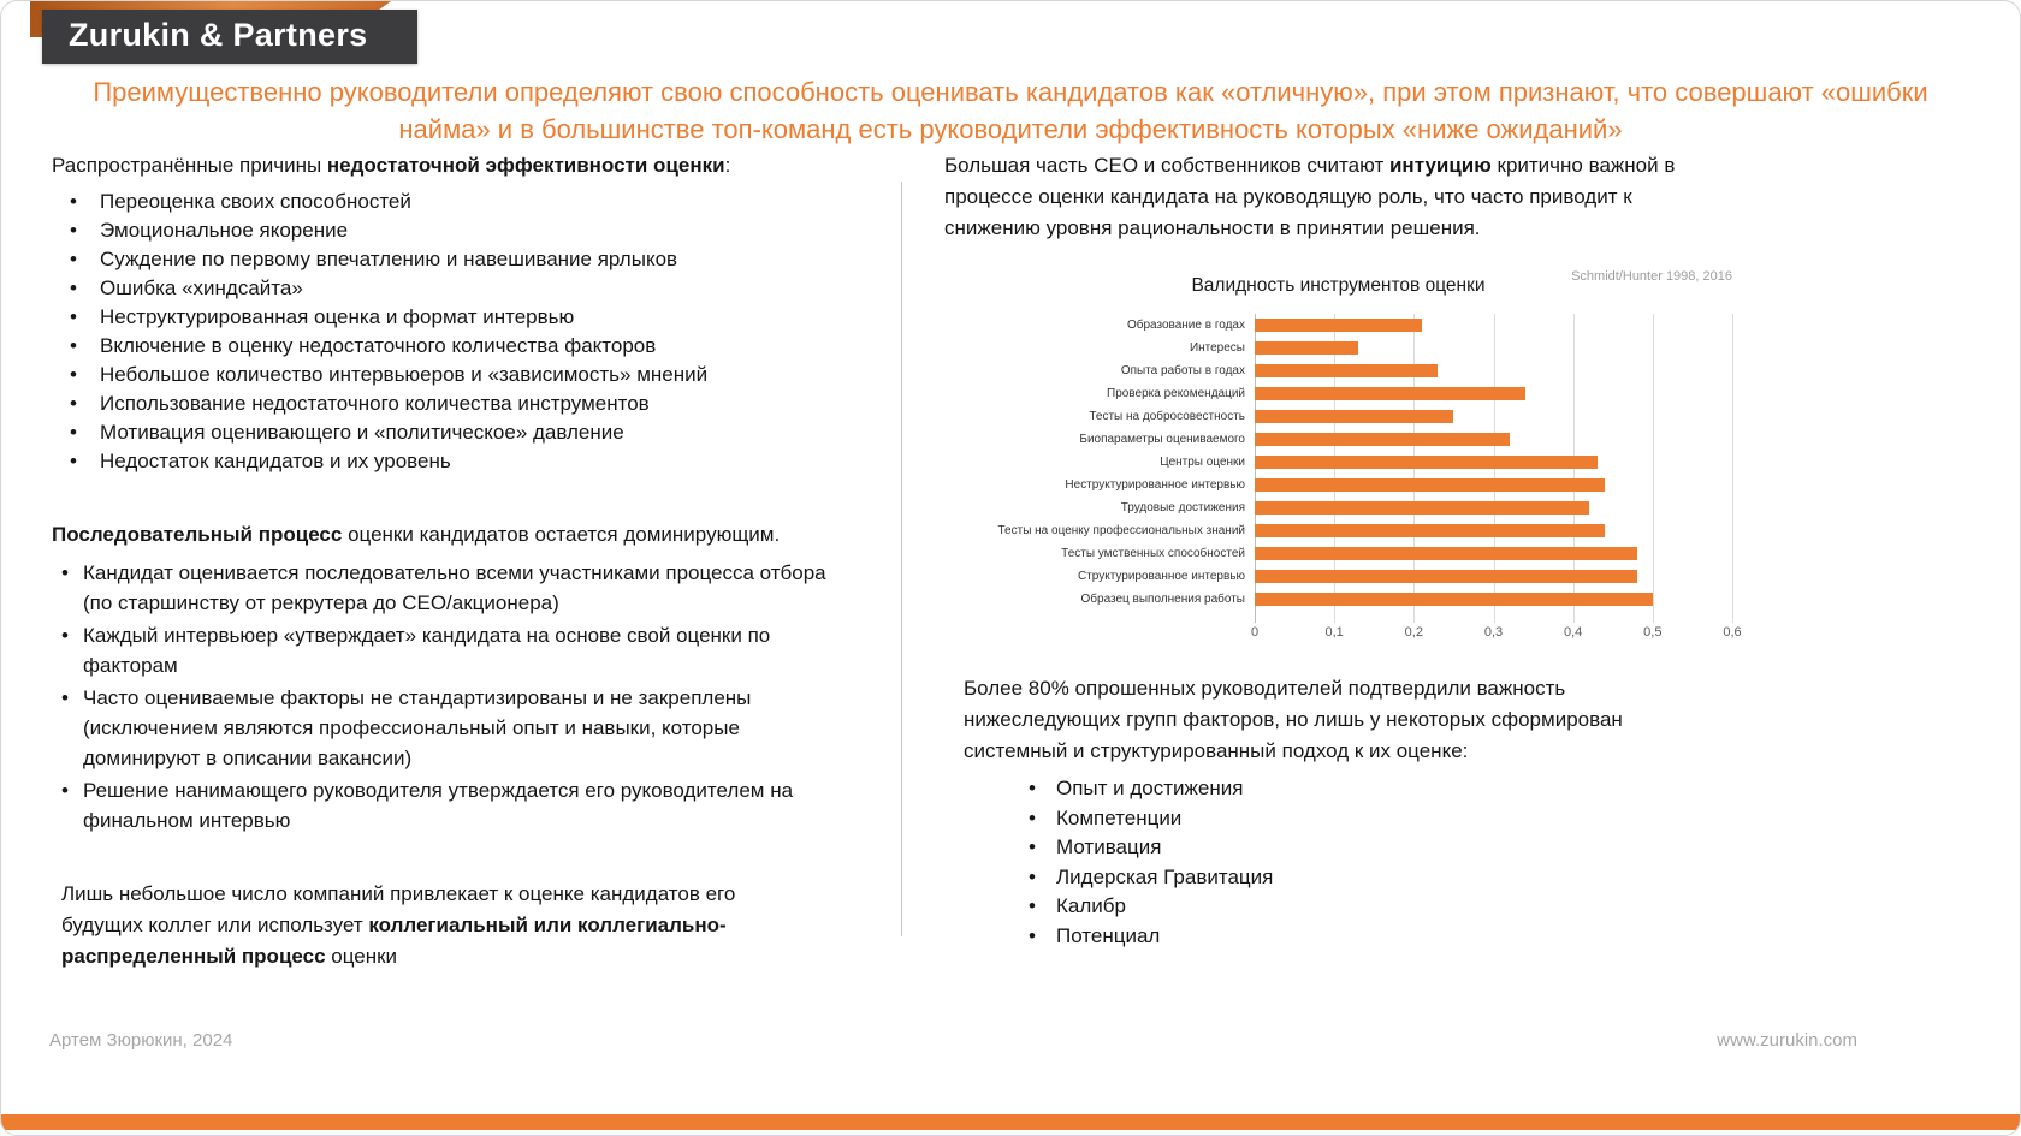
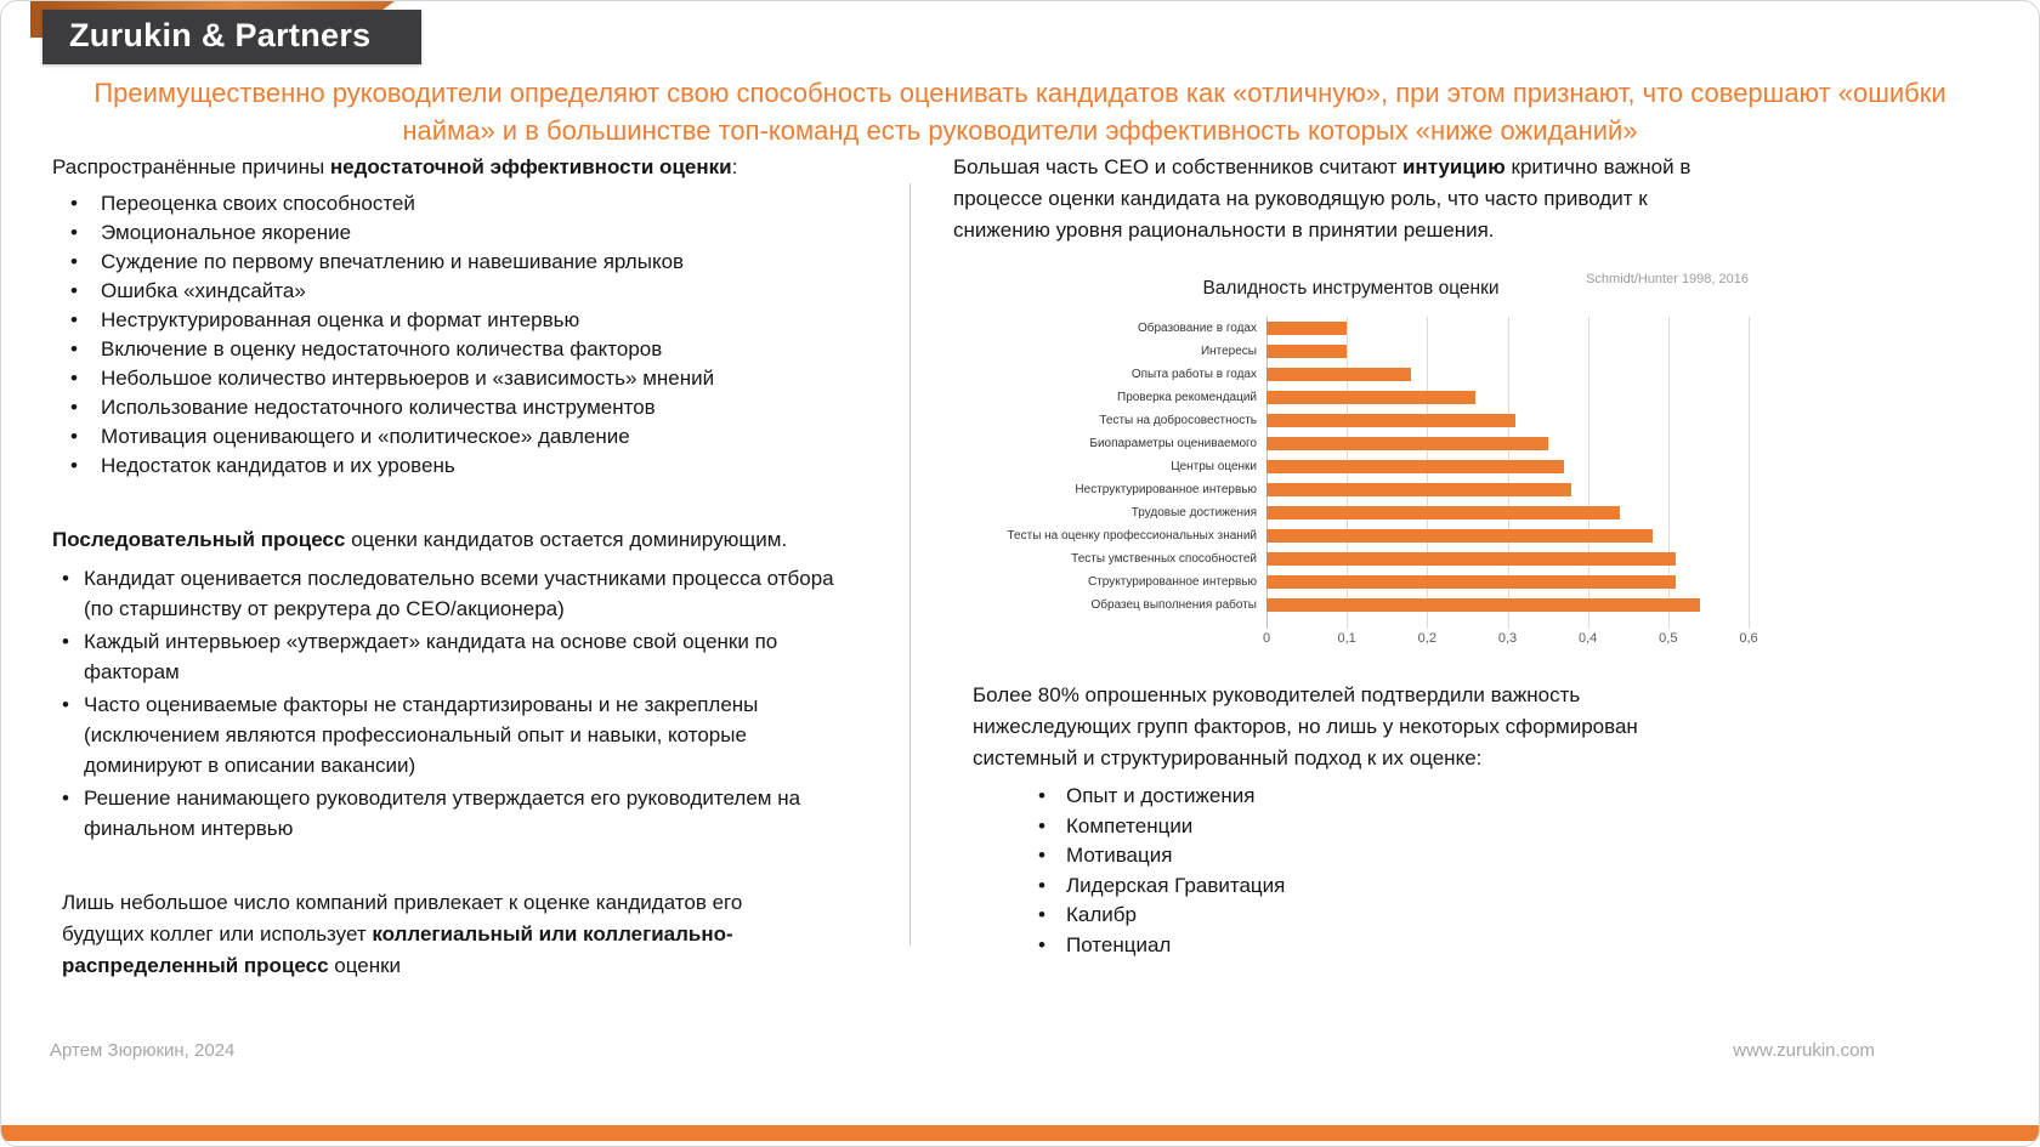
Образование в годах: 0,21 -> 0,10
Интересы: 0,13 -> 0,10
Опыта работы в годах: 0,23 -> 0,18
Проверка рекомендаций: 0,34 -> 0,26
Тесты на добросовестность: 0,25 -> 0,31
Биопараметры оцениваемого: 0,32 -> 0,35
Центры оценки: 0,43 -> 0,37
Неструктурированное интервью: 0,44 -> 0,38
Трудовые достижения: 0,42 -> 0,44
Тесты на оценку профессиональных знаний: 0,44 -> 0,48
Тесты умственных способностей: 0,48 -> 0,51
Структурированное интервью: 0,48 -> 0,51
Образец выполнения работы: 0,50 -> 0,54
